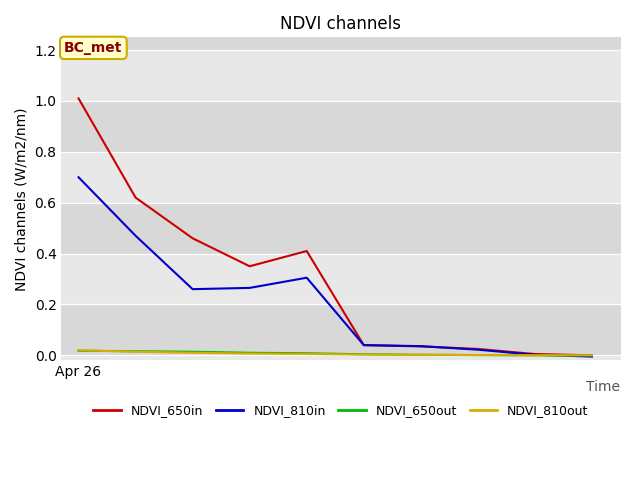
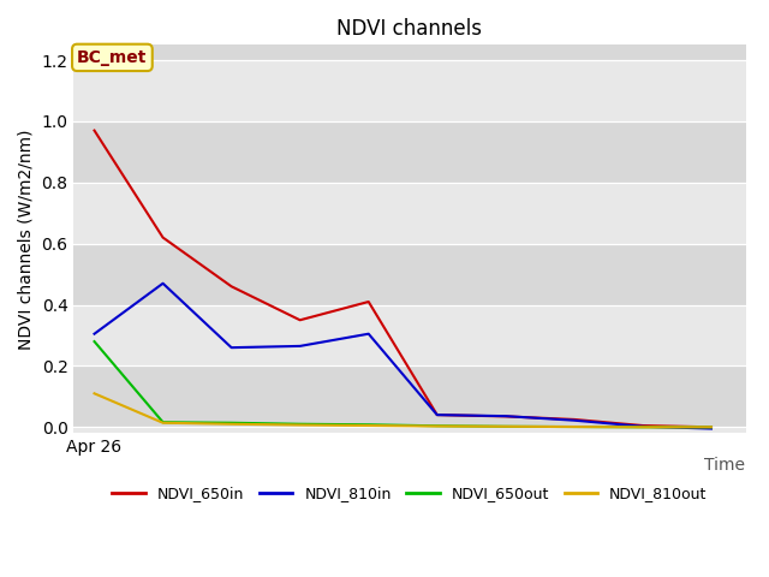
NDVI_650in/Apr 26: 1.010 -> 0.970
NDVI_810in/Apr 26: 0.700 -> 0.305
NDVI_650out/Apr 26: 0.018 -> 0.280
NDVI_810out/Apr 26: 0.020 -> 0.110
